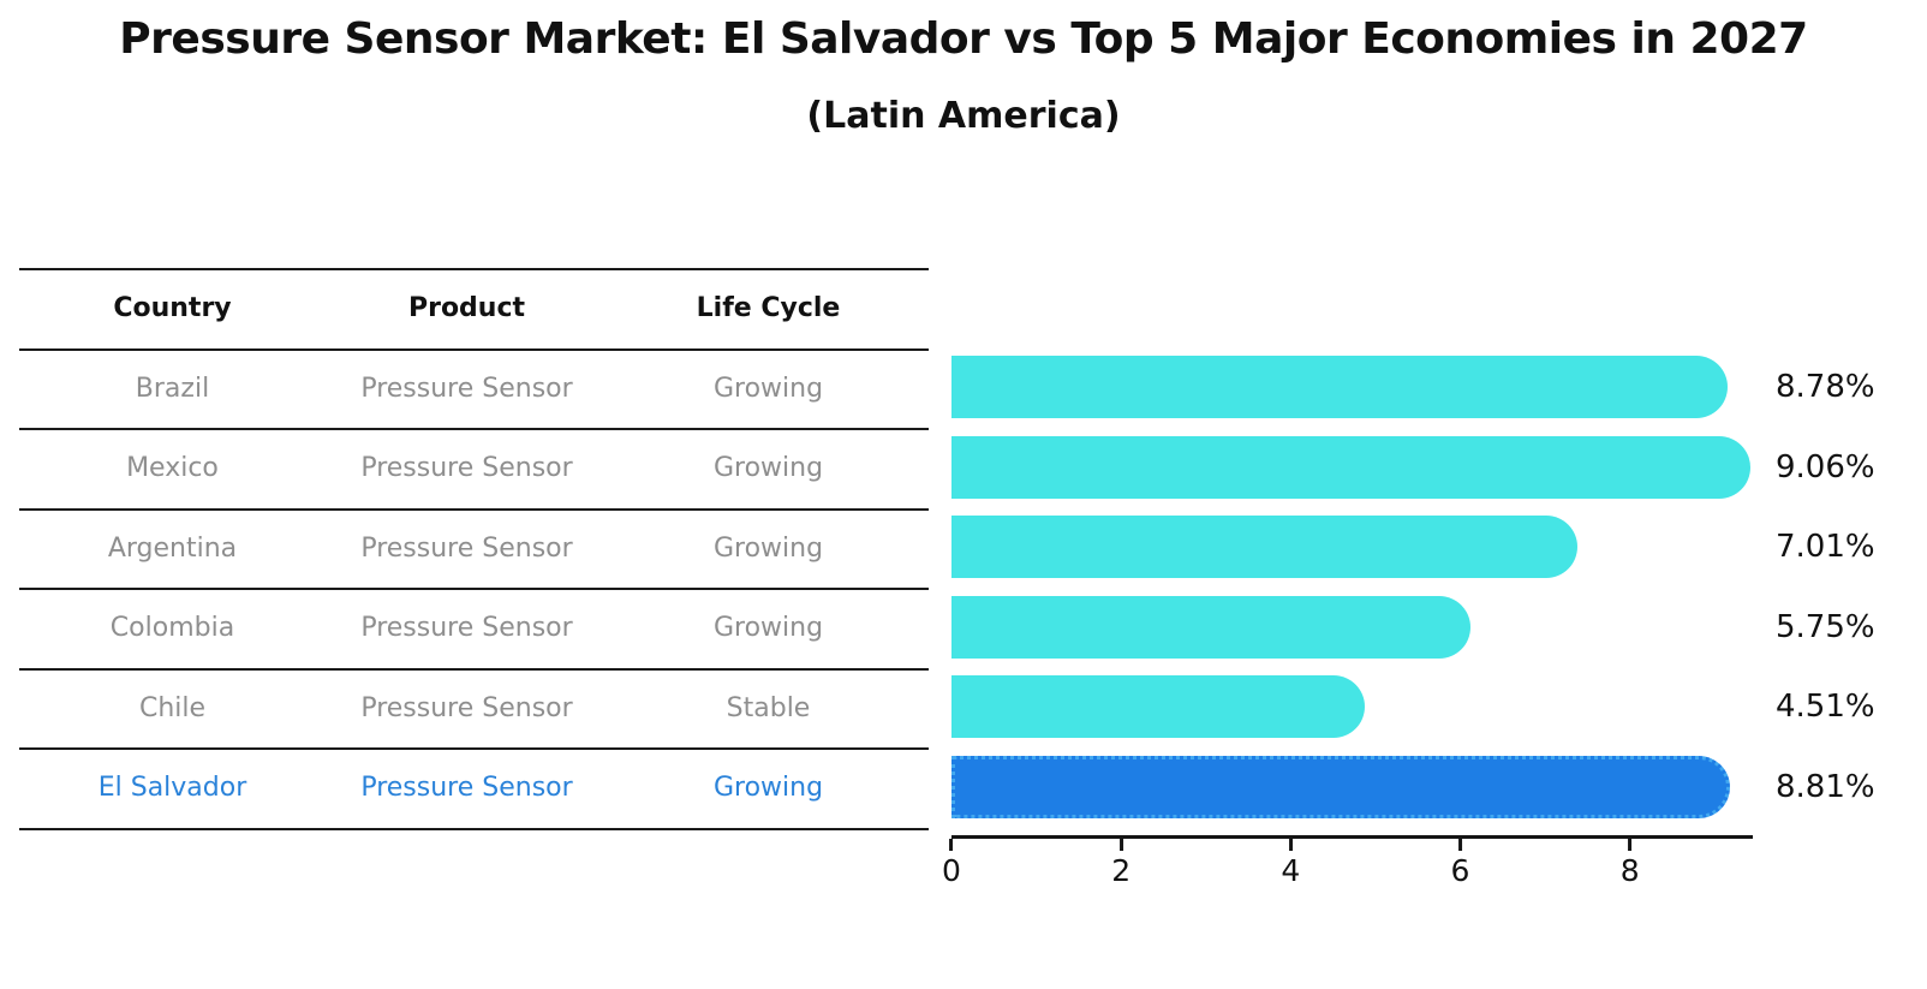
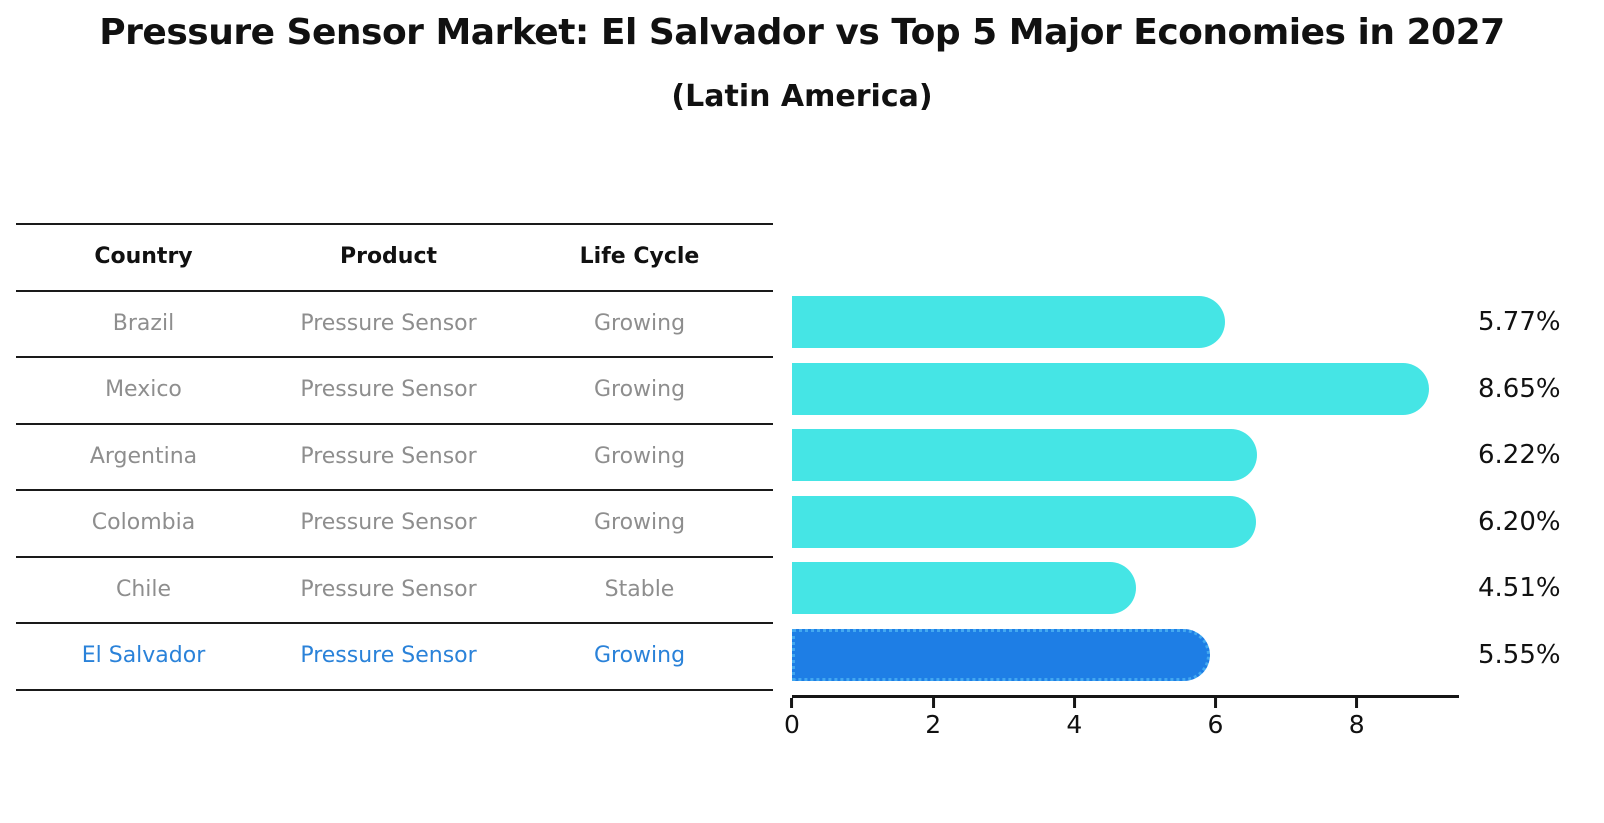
Brazil: 8.78% -> 5.77%
Mexico: 9.06% -> 8.65%
Argentina: 7.01% -> 6.22%
Colombia: 5.75% -> 6.20%
El Salvador: 8.81% -> 5.55%
